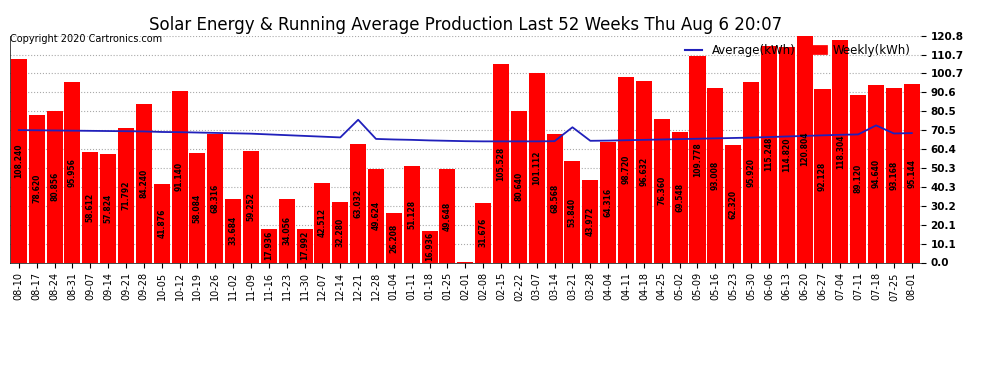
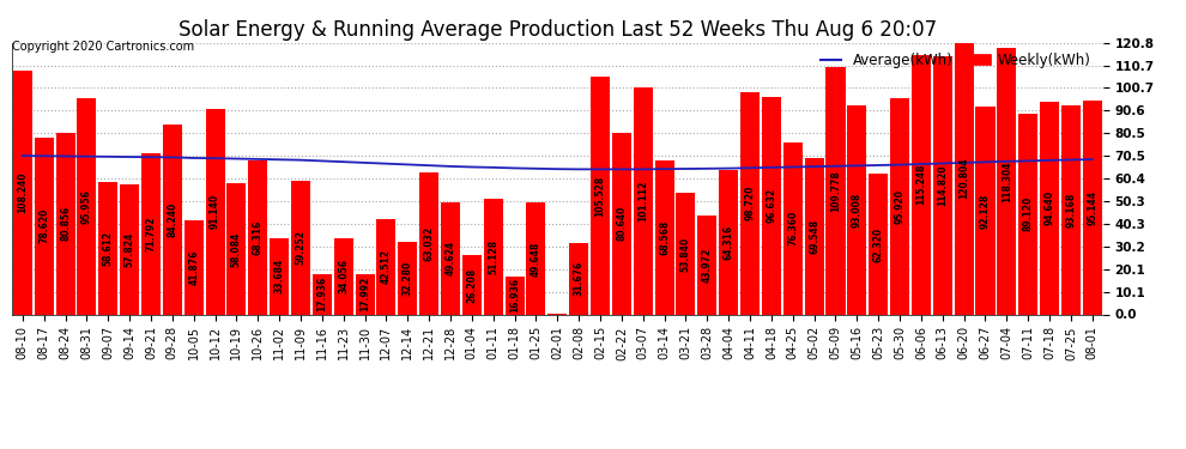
Average(kWh)/12-21: 76 -> 66
Average(kWh)/03-21: 72 -> 65
Average(kWh)/07-18: 73 -> 68
